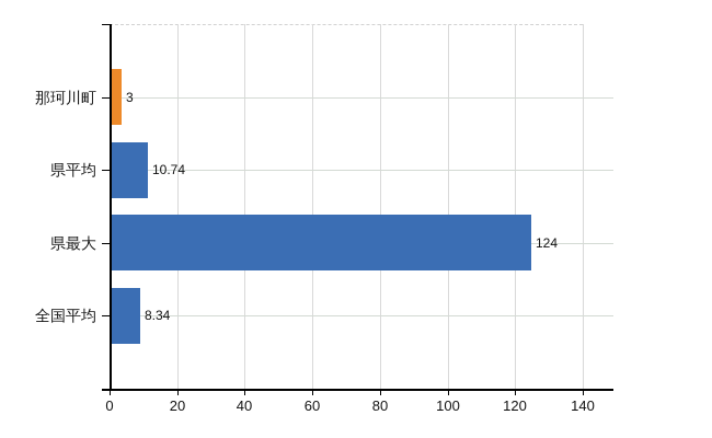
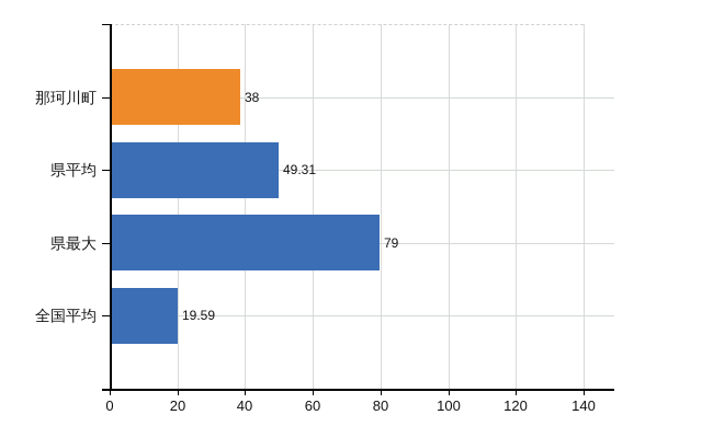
那珂川町: 3 -> 38
県平均: 10.74 -> 49.31
県最大: 124 -> 79
全国平均: 8.34 -> 19.59
